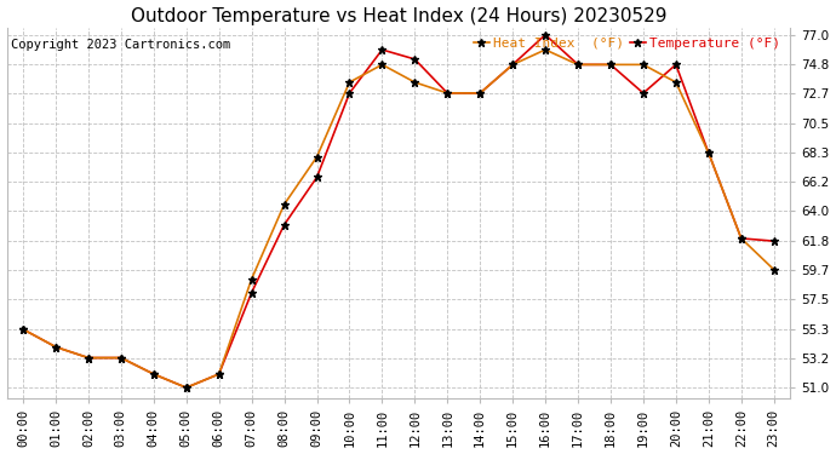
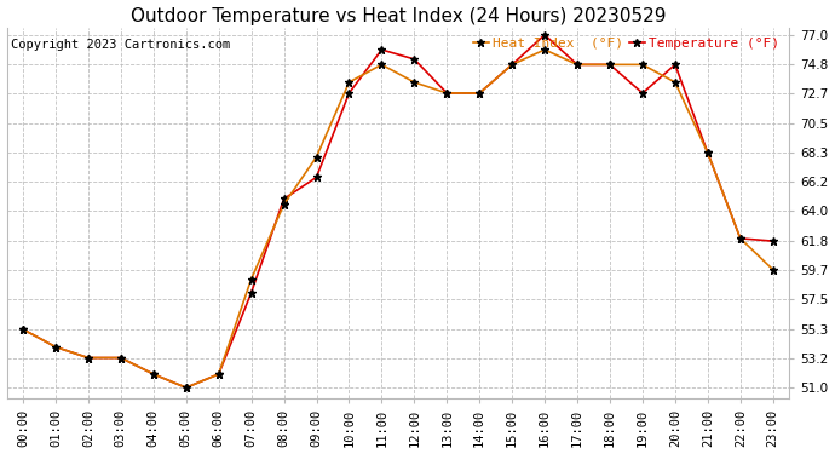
Temperature (°F)/08:00: 63.0 -> 64.9
